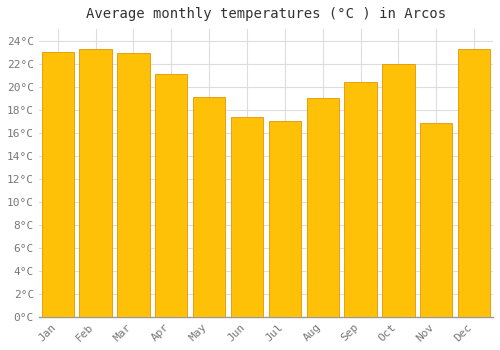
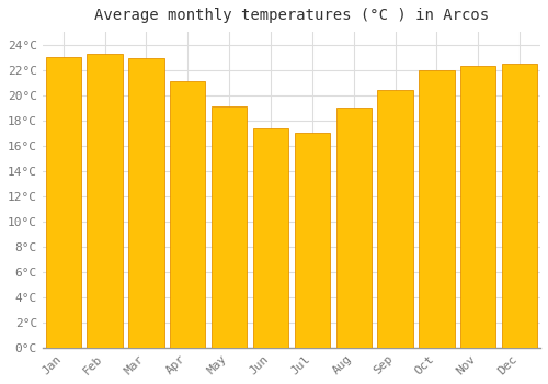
Nov: 16.8°C -> 22.3°C
Dec: 23.3°C -> 22.5°C
